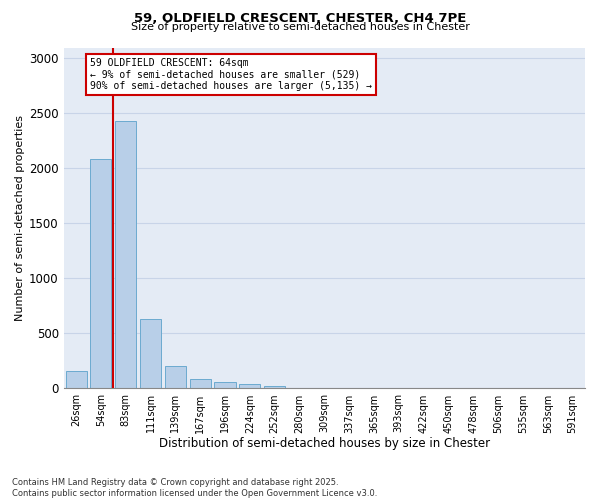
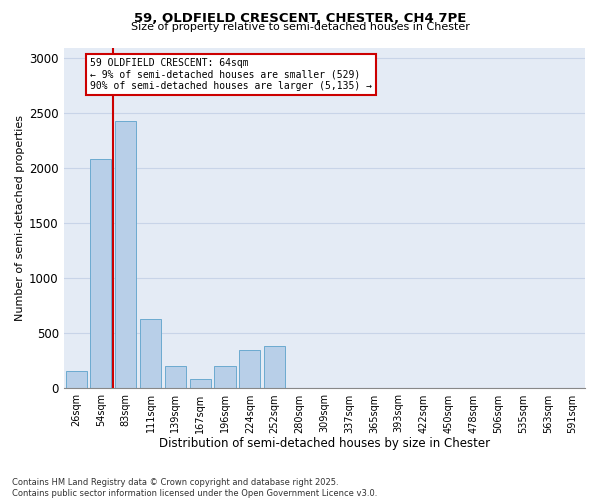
196sqm: 60 -> 200
224sqm: 40 -> 350
252sqm: 20 -> 390
